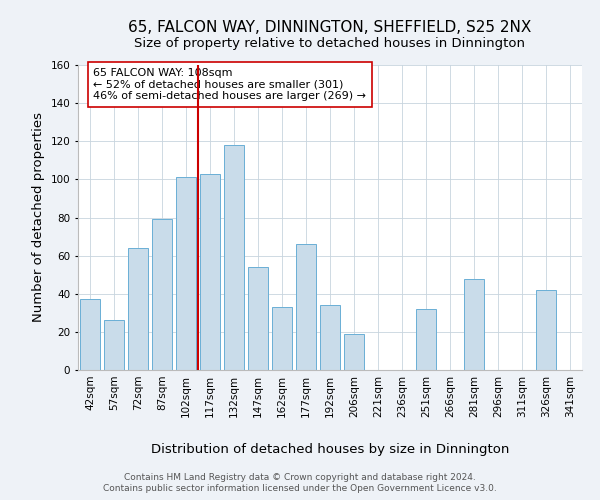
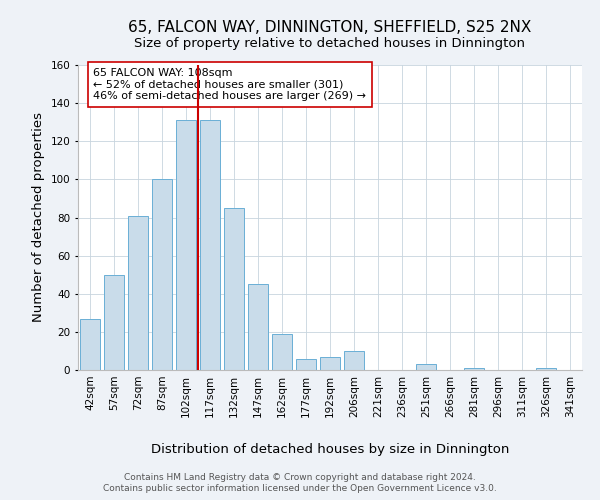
42sqm: 37 -> 27
57sqm: 26 -> 50
72sqm: 64 -> 81
87sqm: 79 -> 100
102sqm: 101 -> 131
117sqm: 103 -> 131
132sqm: 118 -> 85
147sqm: 54 -> 45
162sqm: 33 -> 19
177sqm: 66 -> 6
192sqm: 34 -> 7
206sqm: 19 -> 10
251sqm: 32 -> 3
281sqm: 48 -> 1
326sqm: 42 -> 1
